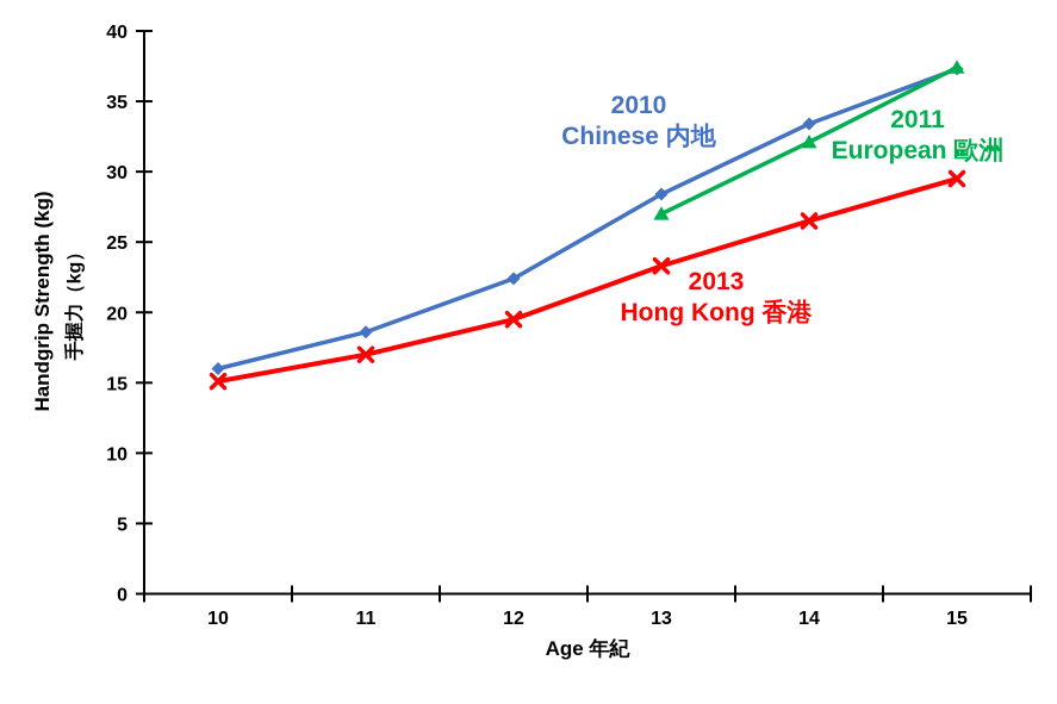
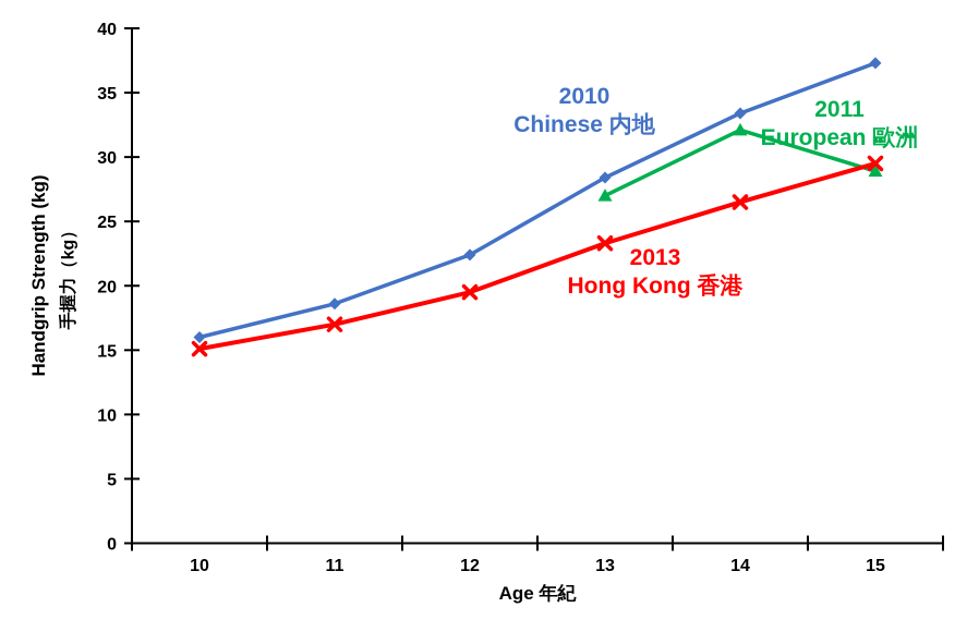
2011 European 歐洲/15: 37.4 -> 28.9
